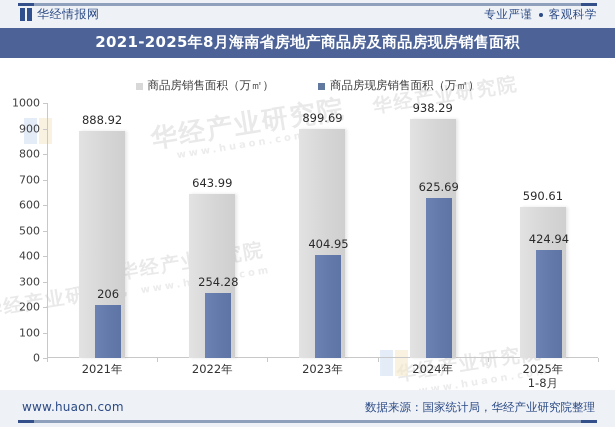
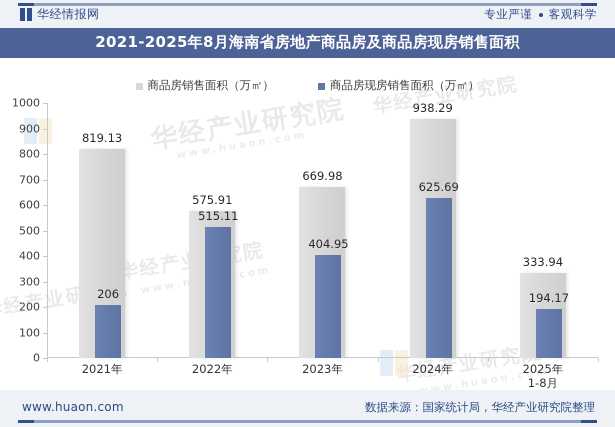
商品房销售面积（万㎡）/2021年: 888.92 -> 819.13
商品房销售面积（万㎡）/2022年: 643.99 -> 575.91
商品房现房销售面积（万㎡）/2022年: 254.28 -> 515.11
商品房销售面积（万㎡）/2023年: 899.69 -> 669.98
商品房销售面积（万㎡）/2025年 1-8月: 590.61 -> 333.94
商品房现房销售面积（万㎡）/2025年 1-8月: 424.94 -> 194.17
